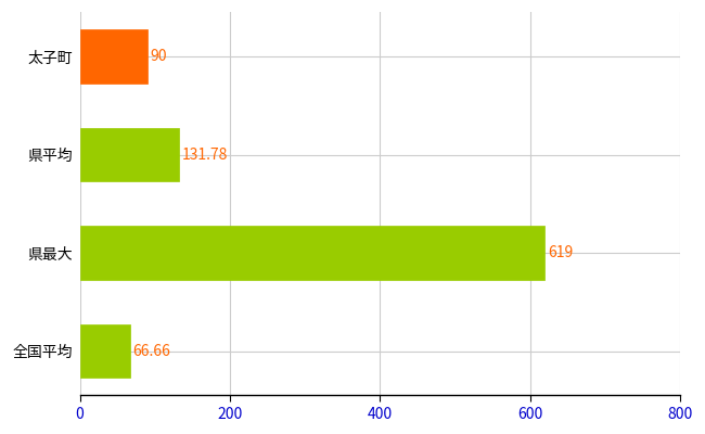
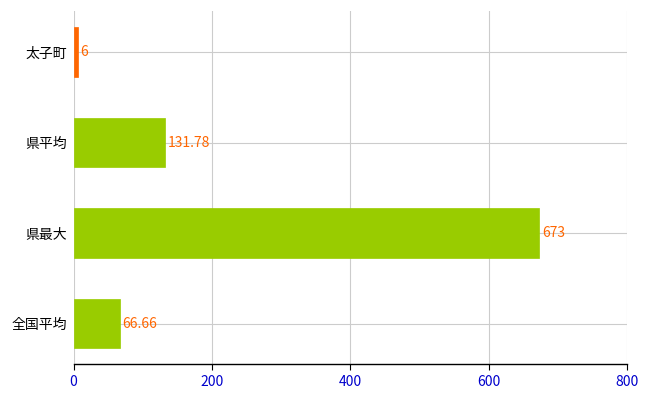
太子町: 90 -> 6
県最大: 619 -> 673
